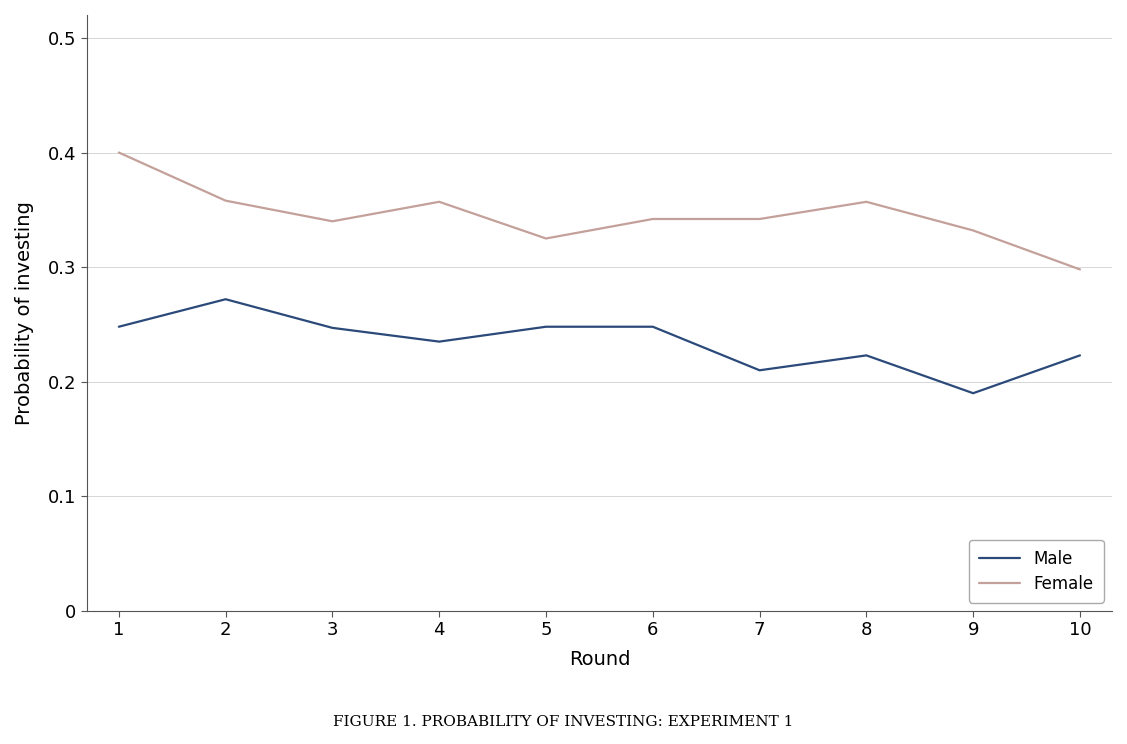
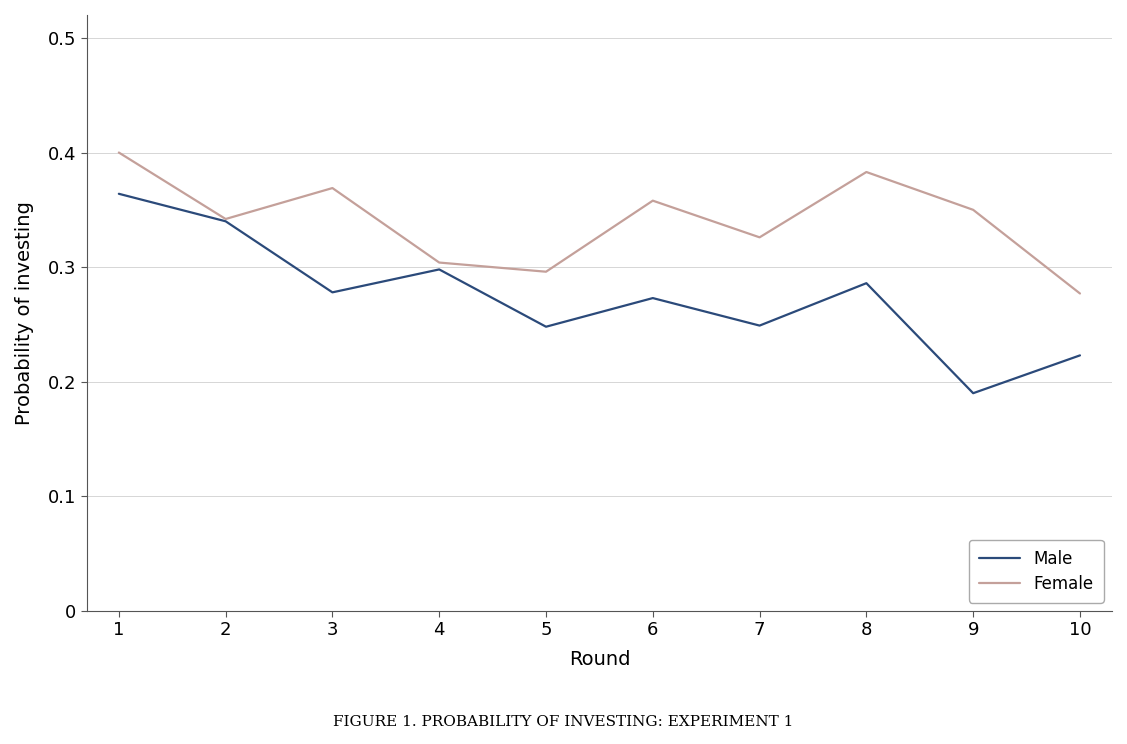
Male/1: 0.248 -> 0.364
Male/2: 0.272 -> 0.340
Female/2: 0.358 -> 0.342
Male/3: 0.247 -> 0.278
Female/3: 0.340 -> 0.369
Male/4: 0.235 -> 0.298
Female/4: 0.357 -> 0.304
Female/5: 0.325 -> 0.296
Male/6: 0.248 -> 0.273
Female/6: 0.342 -> 0.358
Male/7: 0.210 -> 0.249
Female/7: 0.342 -> 0.326
Male/8: 0.223 -> 0.286
Female/8: 0.357 -> 0.383
Female/9: 0.332 -> 0.350
Female/10: 0.298 -> 0.277
